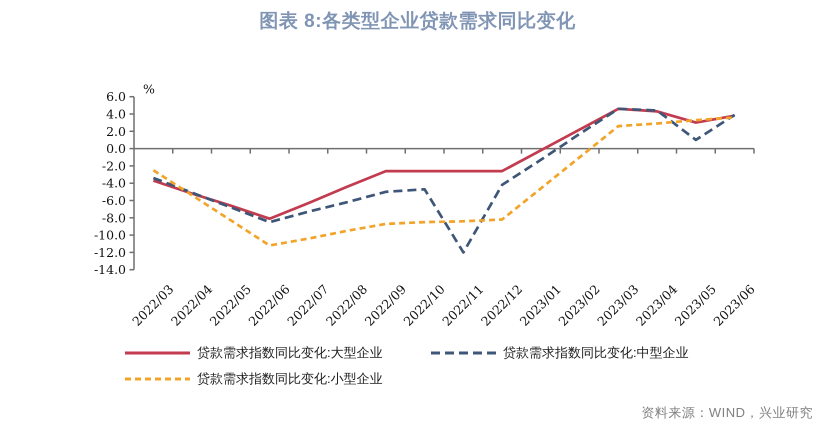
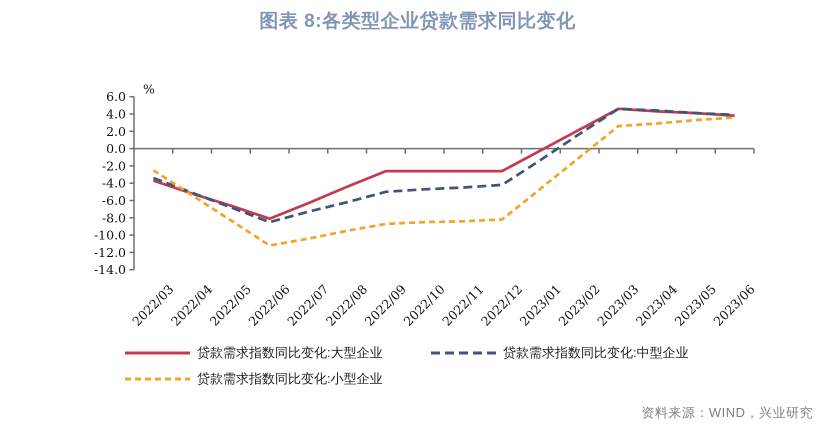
贷款需求指数同比变化:中型企业/2022/11: -12 -> -4
贷款需求指数同比变化:大型企业/2023/05: 3 -> 4
贷款需求指数同比变化:中型企业/2023/05: 1 -> 4
